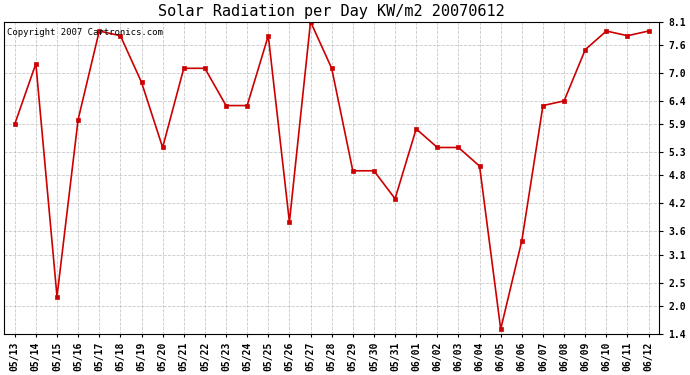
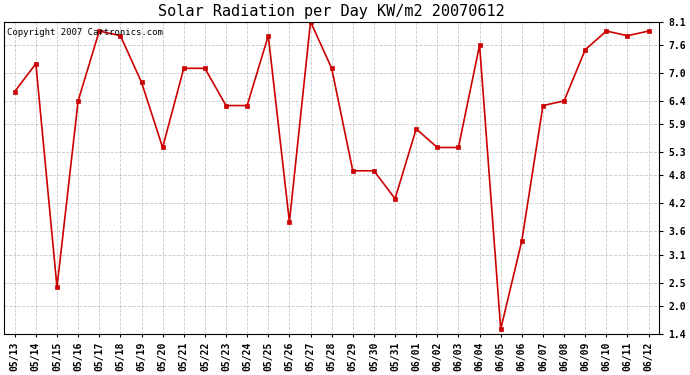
05/13: 5.9 -> 6.6
05/15: 2.2 -> 2.4
05/16: 6.0 -> 6.4
06/04: 5.0 -> 7.6
